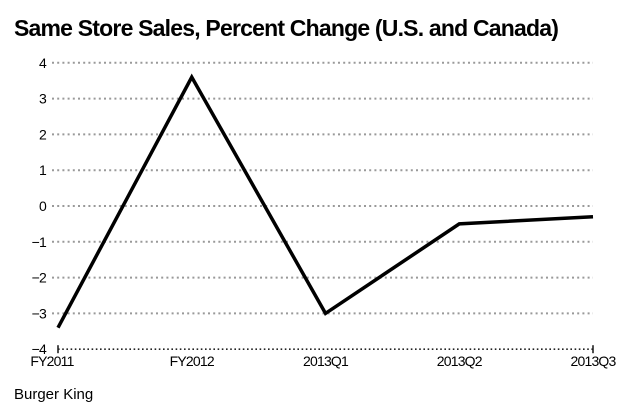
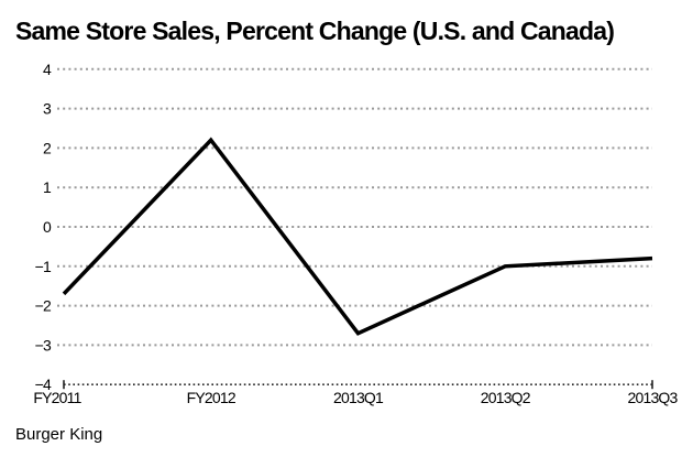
FY2011: -3.4 -> -1.7
FY2012: 3.6 -> 2.2
2013Q1: -3.0 -> -2.7
2013Q2: -0.5 -> -1.0
2013Q3: -0.3 -> -0.8
